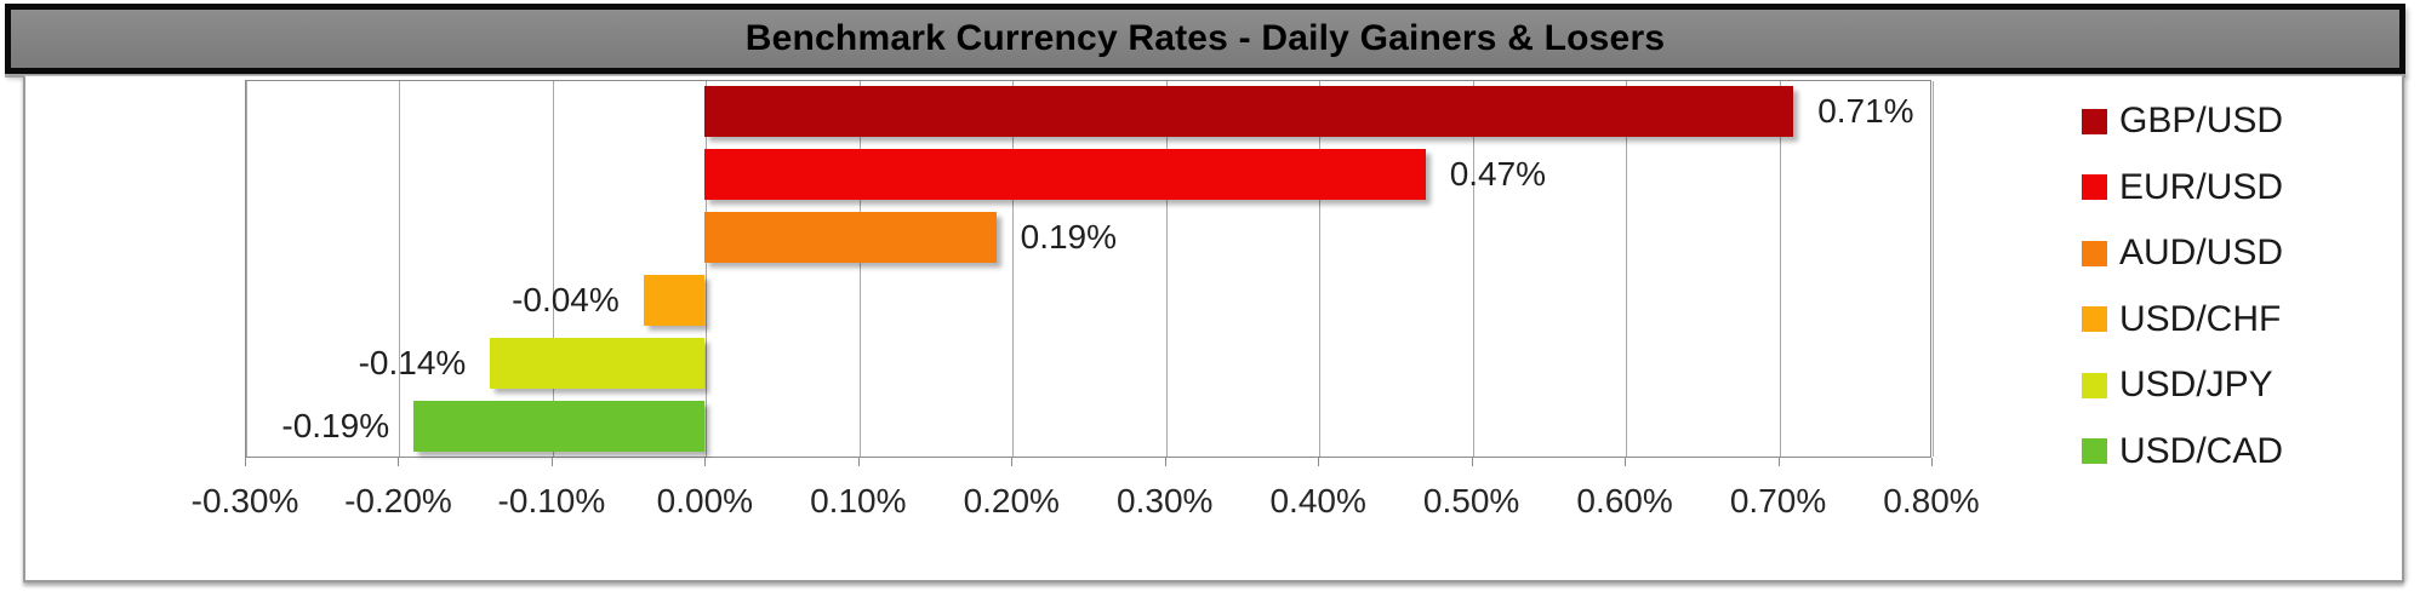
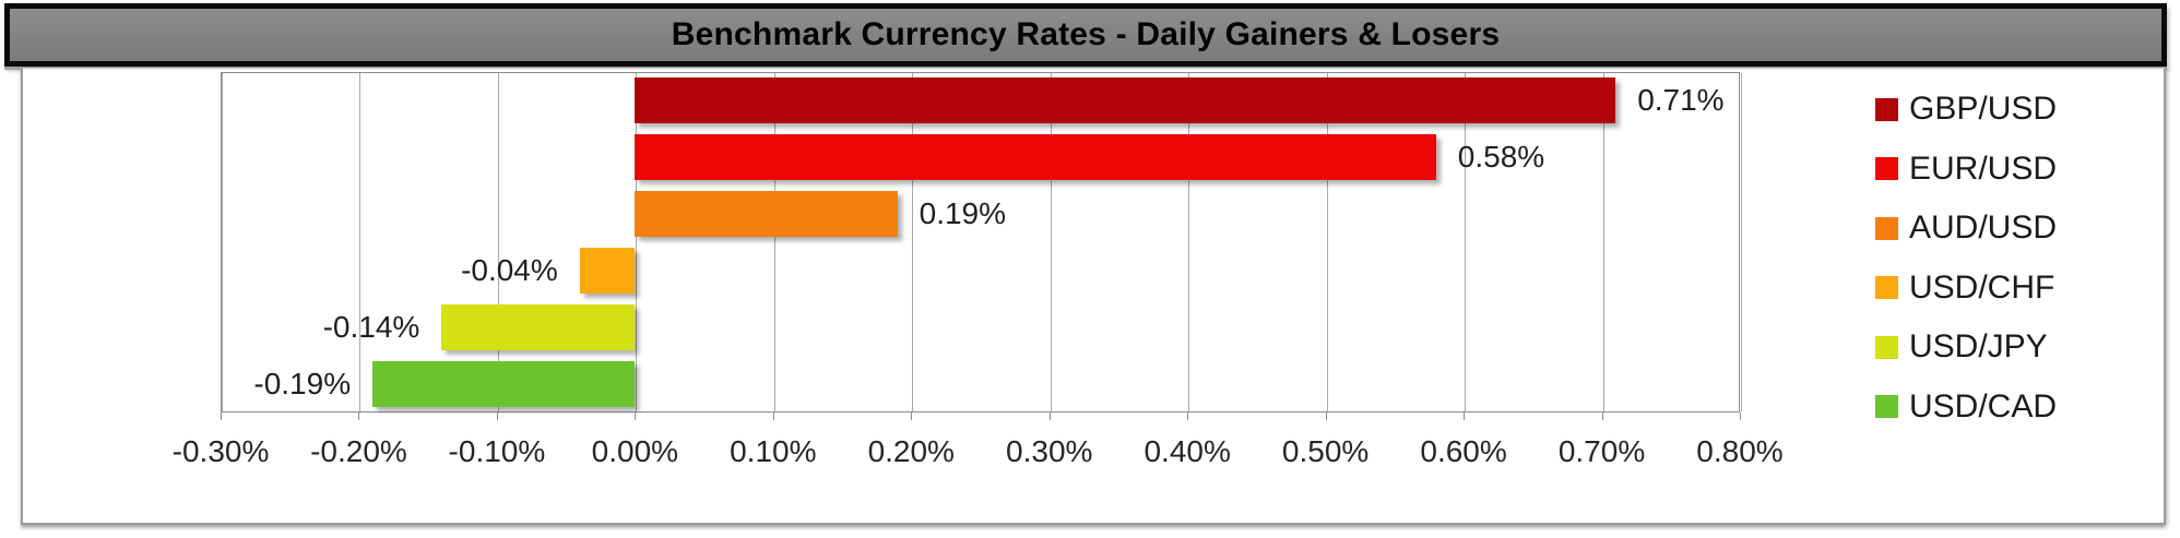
EUR/USD: 0.47% -> 0.58%
